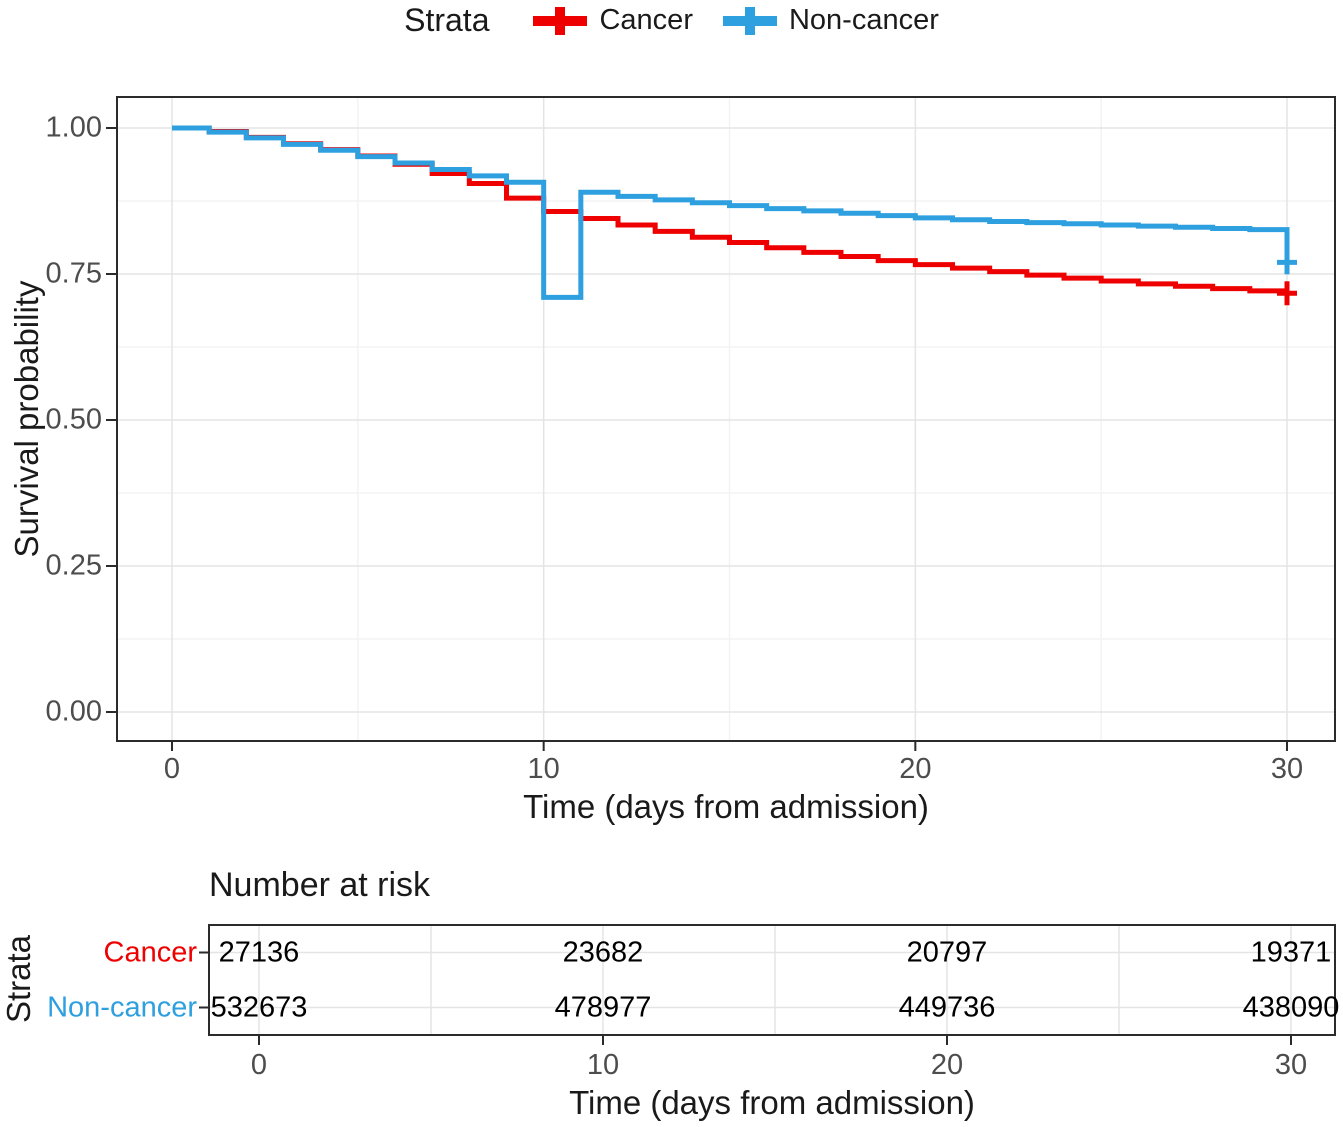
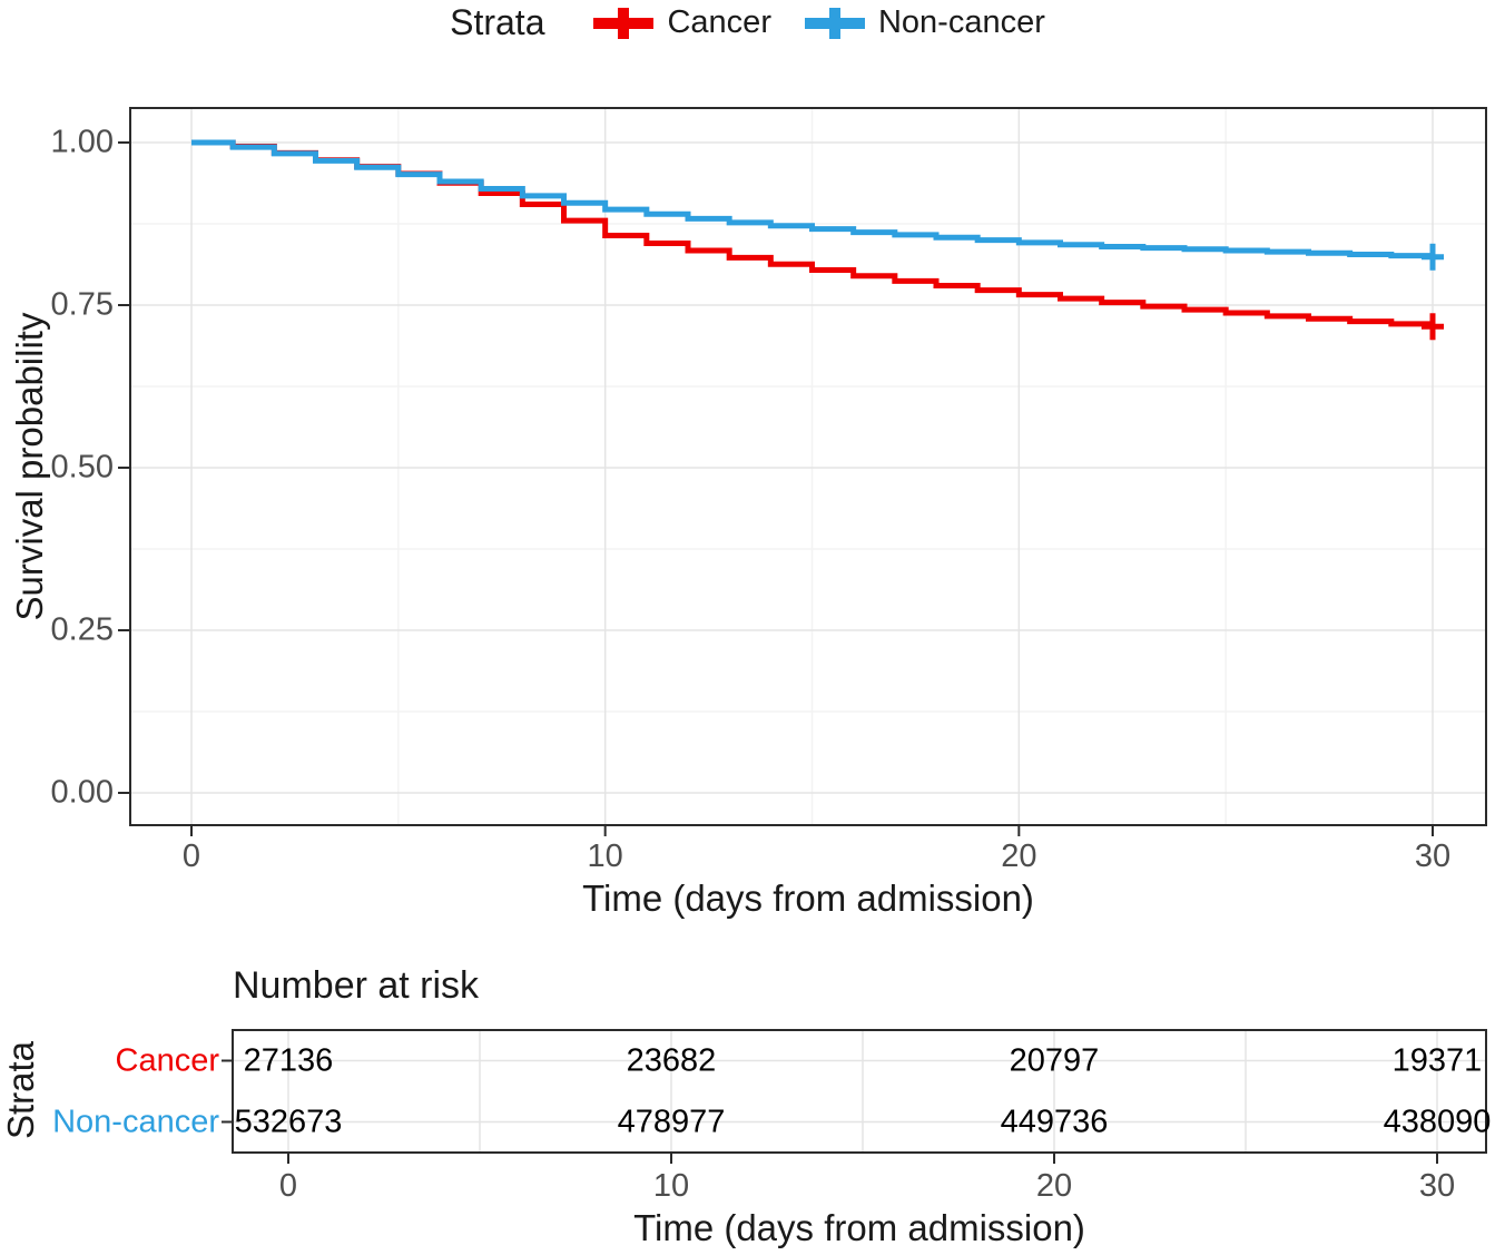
Non-cancer/10: 0.71 -> 0.90
Non-cancer/30: 0.77 -> 0.82
